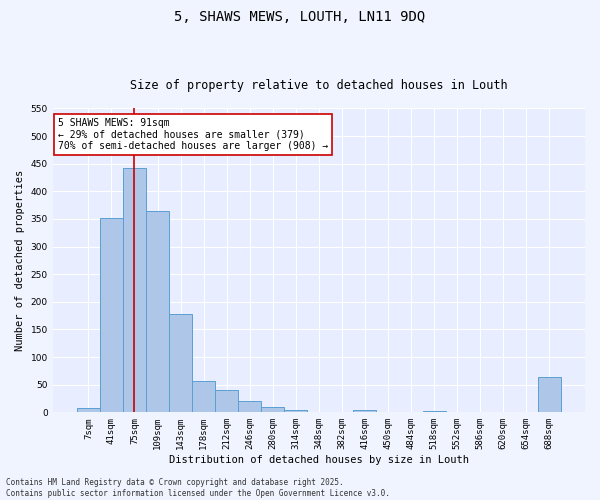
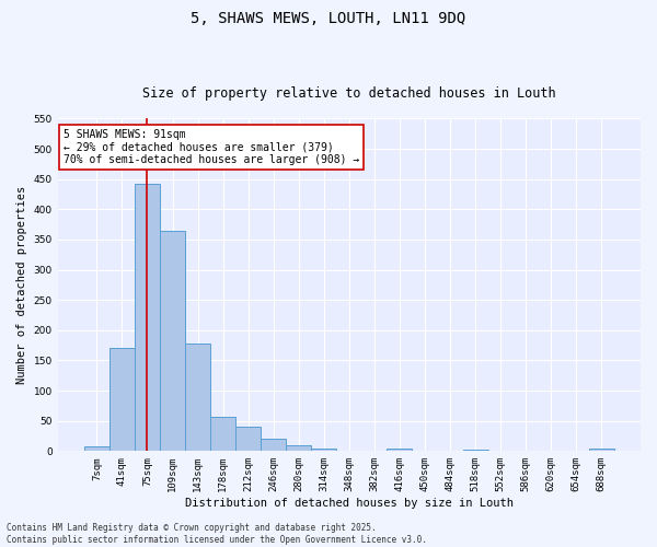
41sqm: 352 -> 171
688sqm: 64 -> 4
